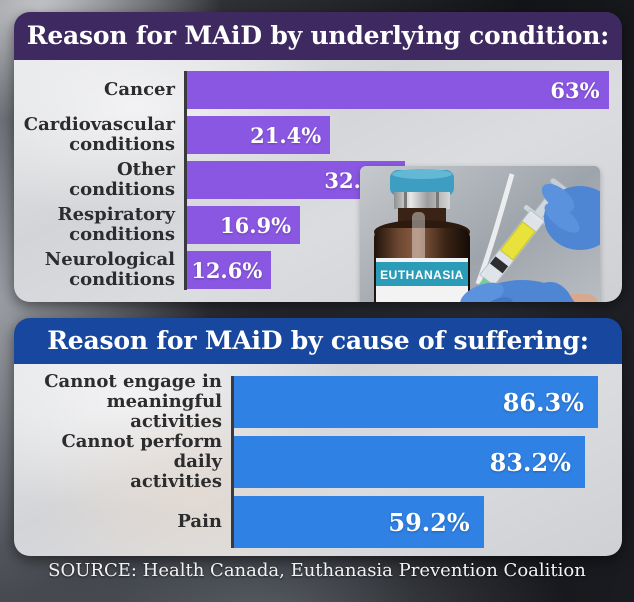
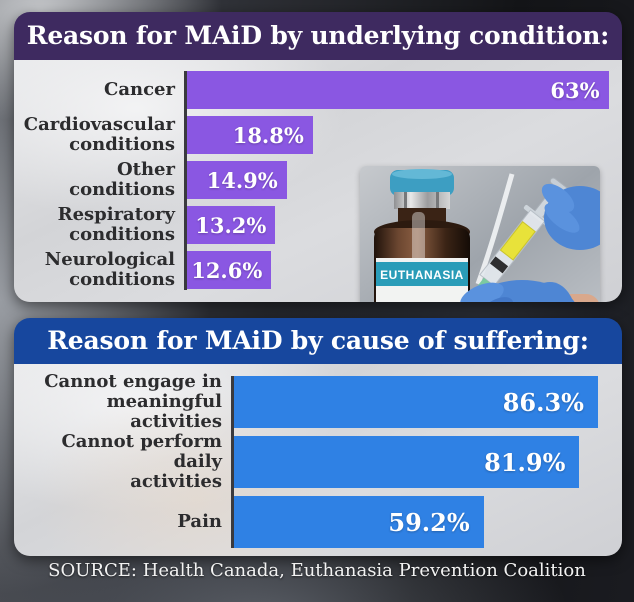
Reason for MAiD by underlying condition:/Cardiovascular conditions: 21.4% -> 18.8%
Reason for MAiD by underlying condition:/Other conditions: 32.5% -> 14.9%
Reason for MAiD by underlying condition:/Respiratory conditions: 16.9% -> 13.2%
Reason for MAiD by cause of suffering:/Cannot perform daily activities: 83.2% -> 81.9%
